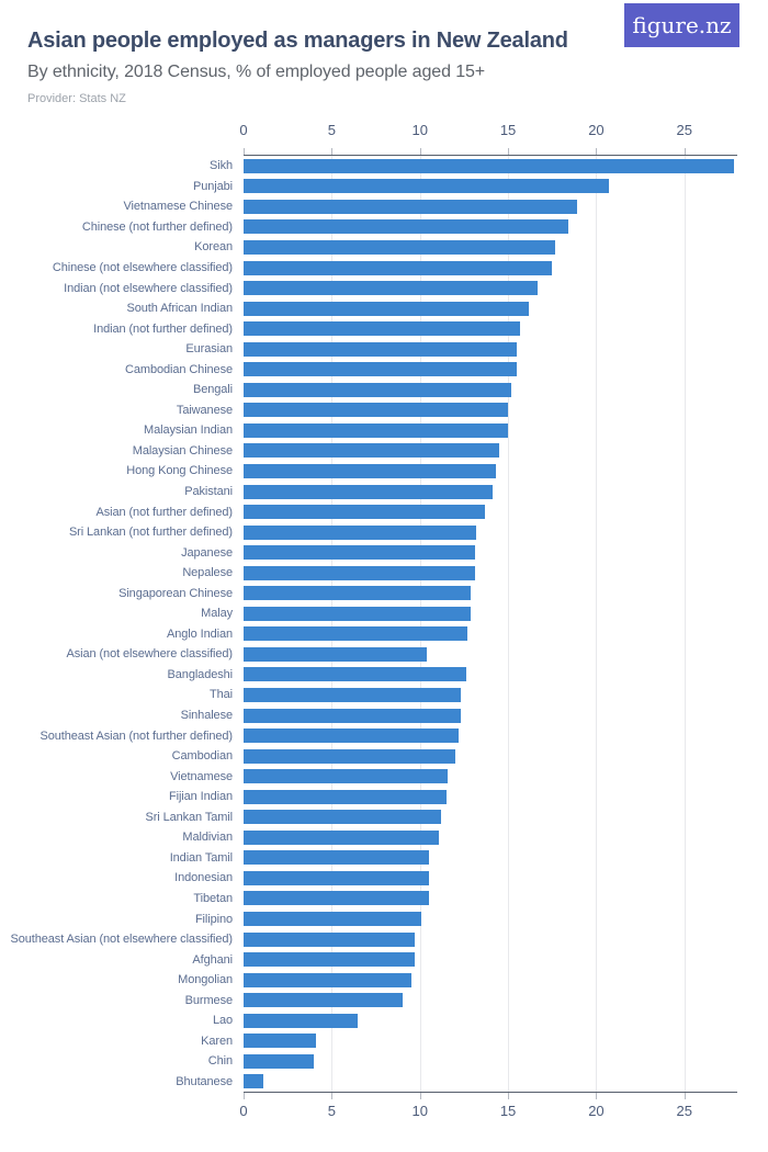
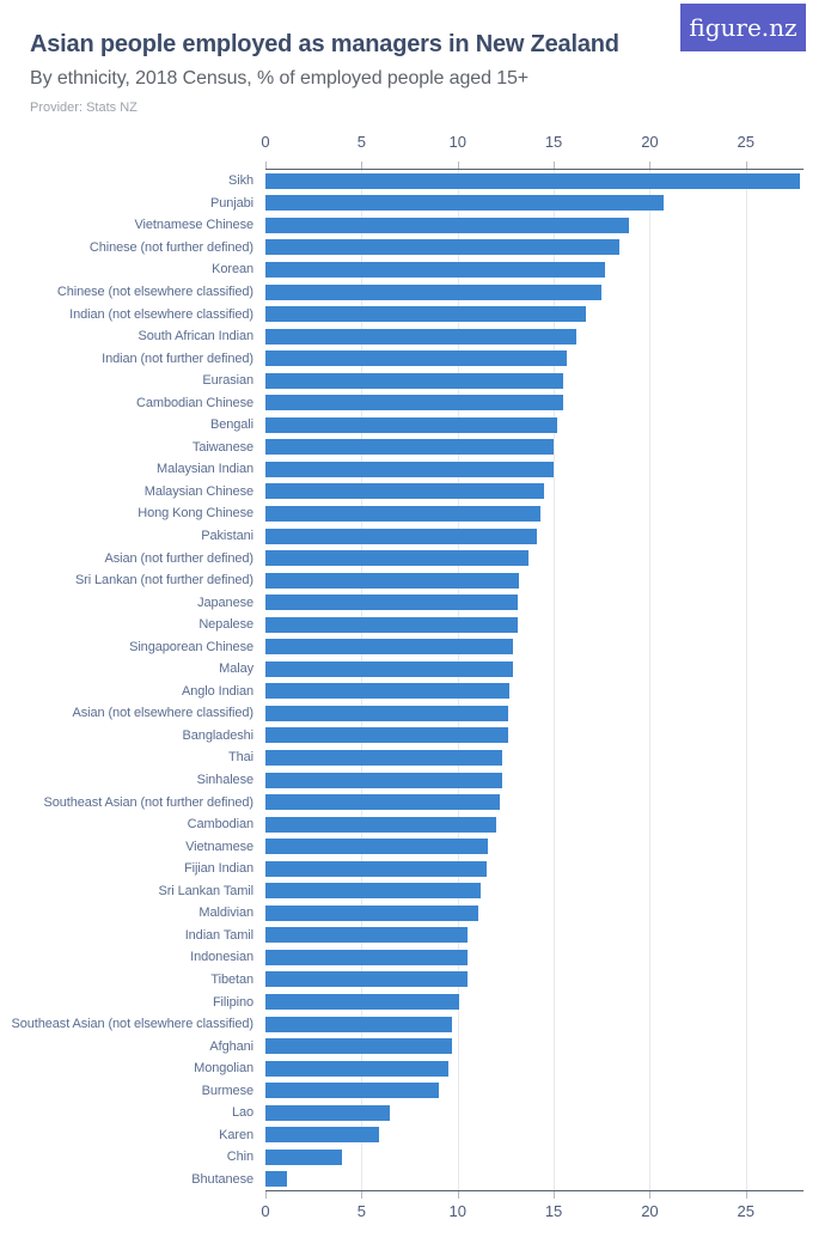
Asian (not elsewhere classified): 10.4 -> 12.6
Karen: 4.1 -> 5.9
